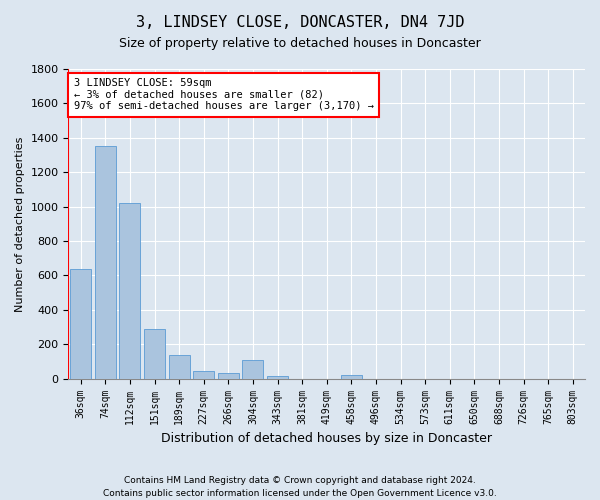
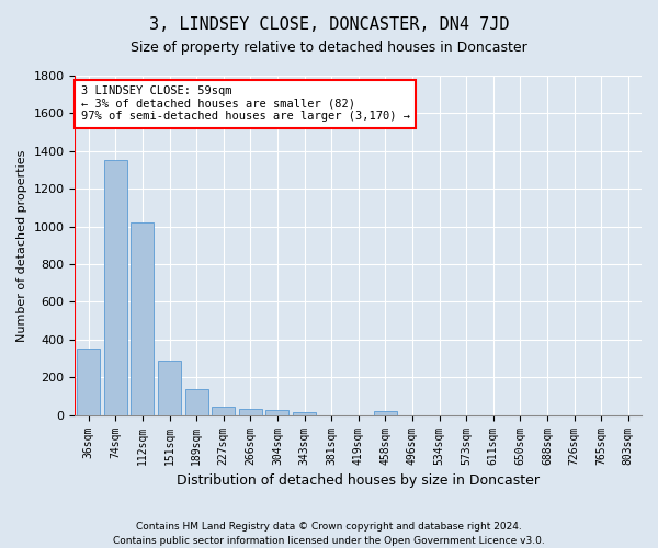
36sqm: 640 -> 360
304sqm: 110 -> 20
